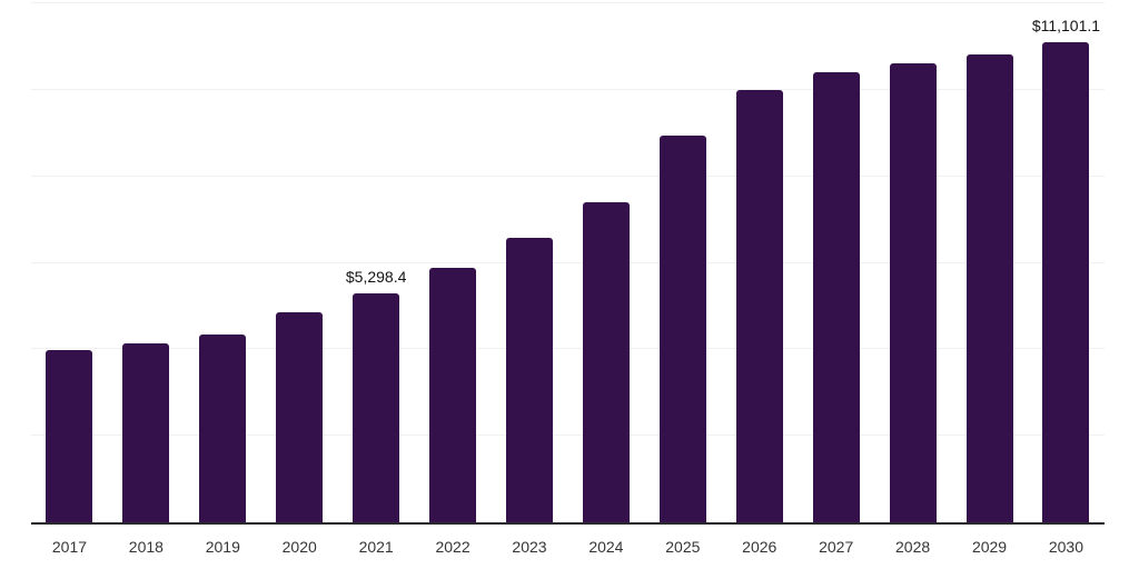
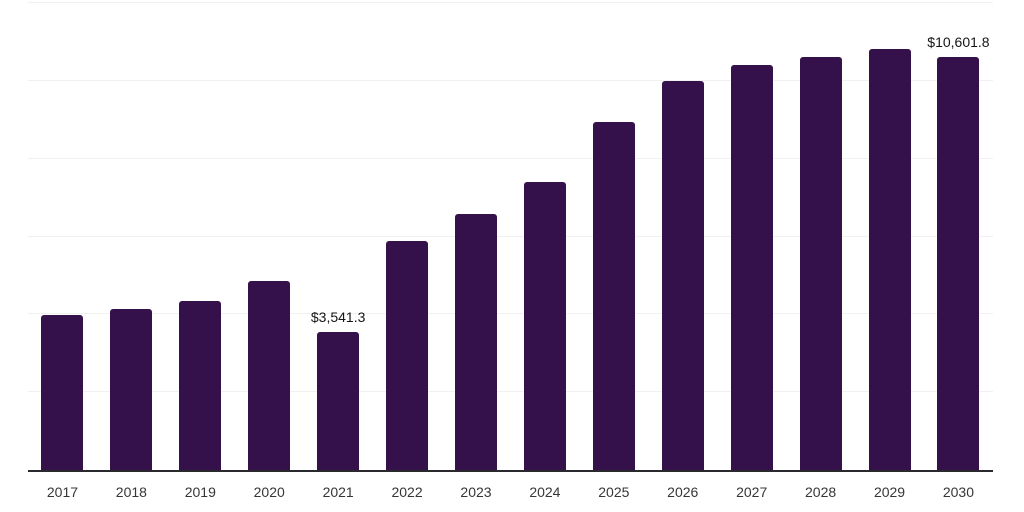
2021: $5,298.4 -> $3,541.3
2030: $11,101.1 -> $10,601.8
